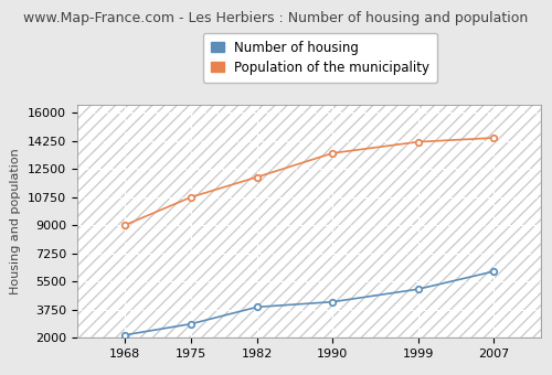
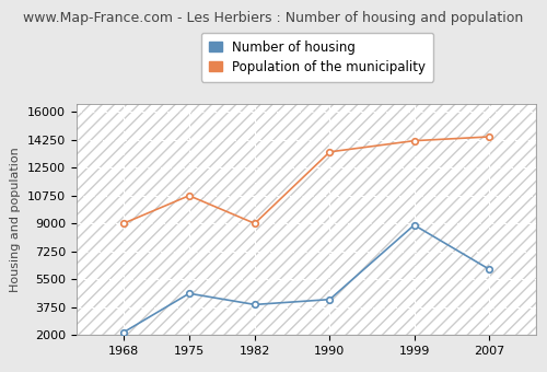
Number of housing/1975: 2800 -> 4600
Population of the municipality/1982: 12000 -> 9000
Number of housing/1999: 5000 -> 8900
